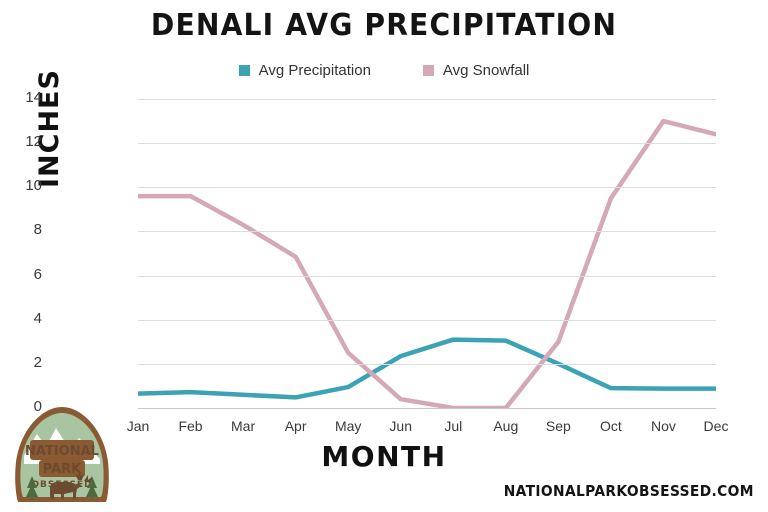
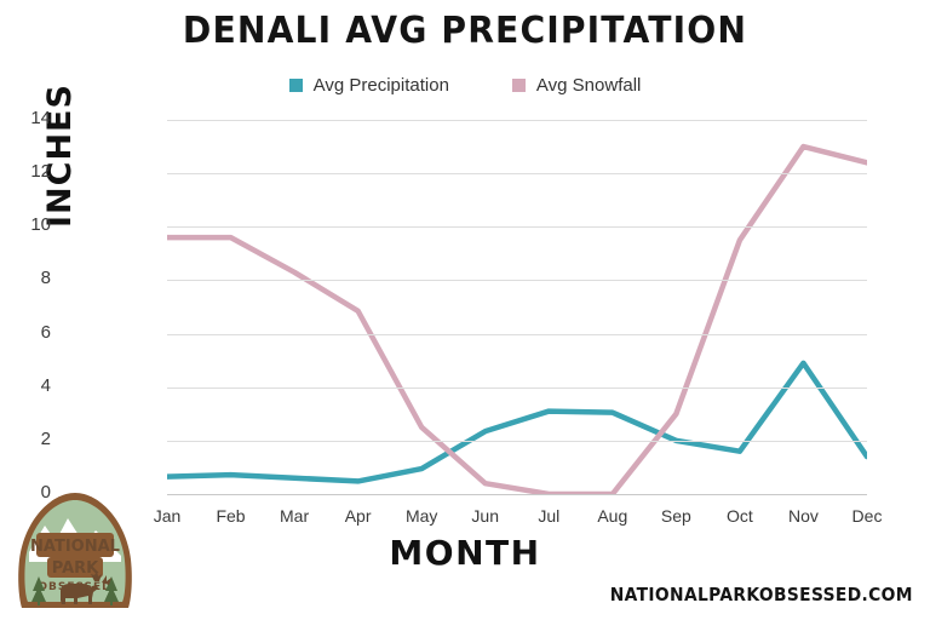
Avg Precipitation/Oct: 0.9 -> 1.6
Avg Precipitation/Nov: 0.9 -> 4.9
Avg Precipitation/Dec: 0.9 -> 1.4
